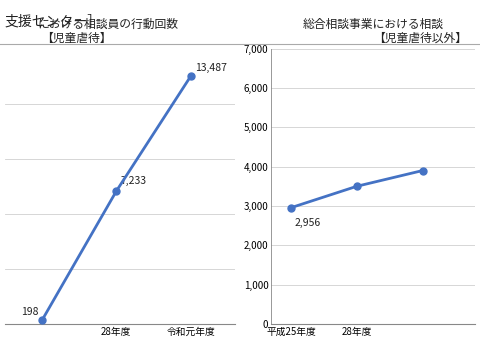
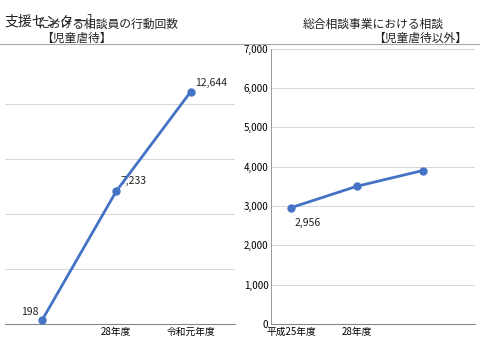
令和元年度: 13,487 -> 12,644
